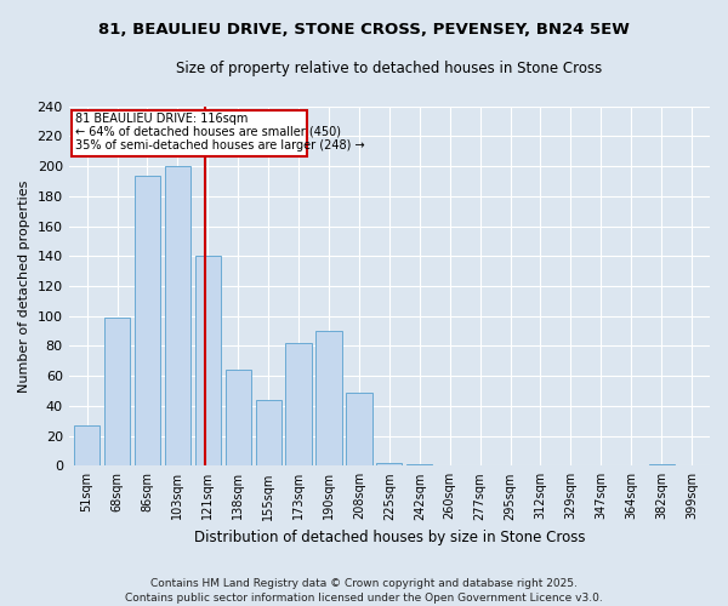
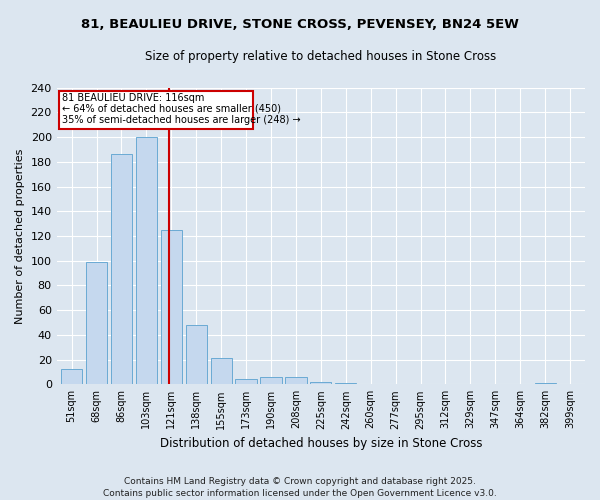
51sqm: 27 -> 12
86sqm: 194 -> 186
121sqm: 140 -> 125
138sqm: 64 -> 48
155sqm: 44 -> 21
173sqm: 82 -> 4
190sqm: 90 -> 6
208sqm: 49 -> 6
